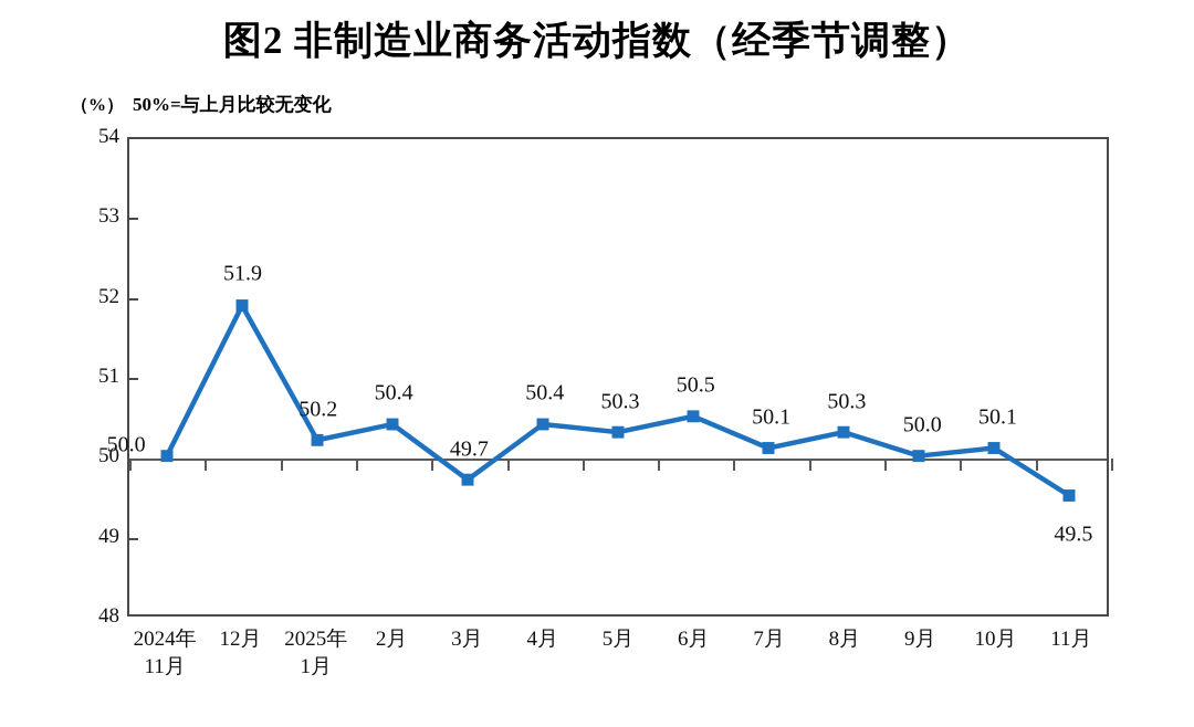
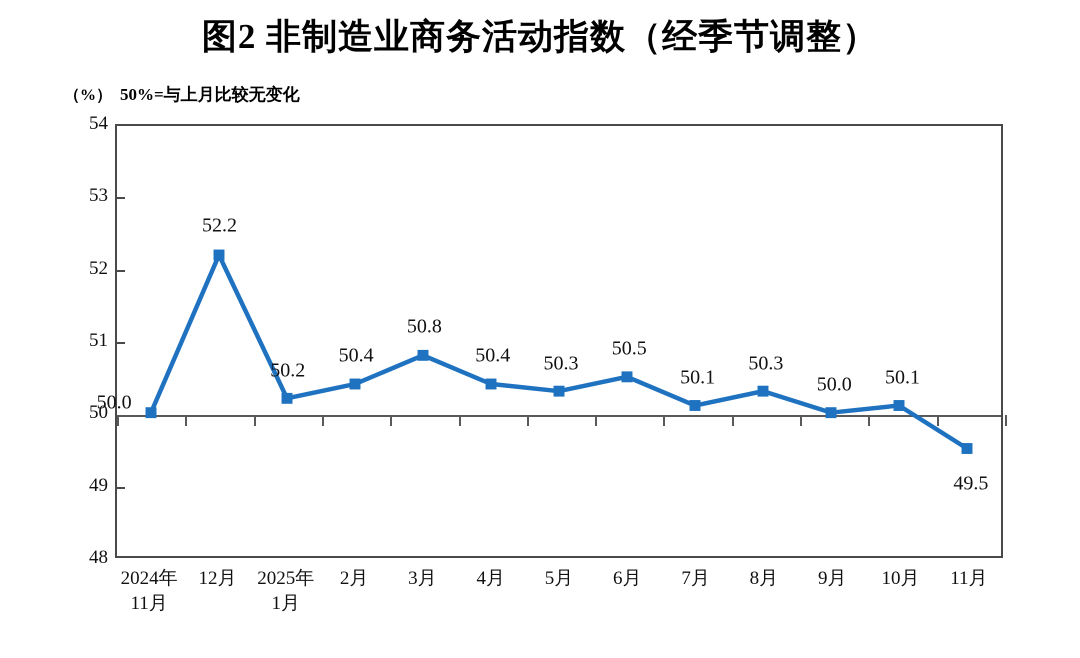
12月: 51.9 -> 52.2
3月: 49.7 -> 50.8
